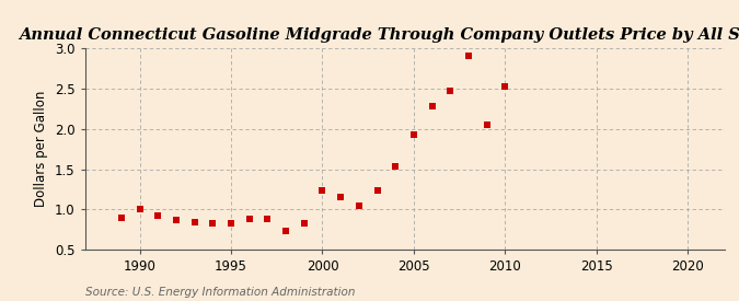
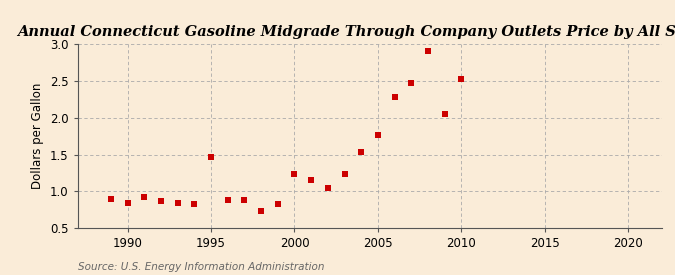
1990: 1.00 -> 0.84
1995: 0.83 -> 1.46
2005: 1.93 -> 1.76
